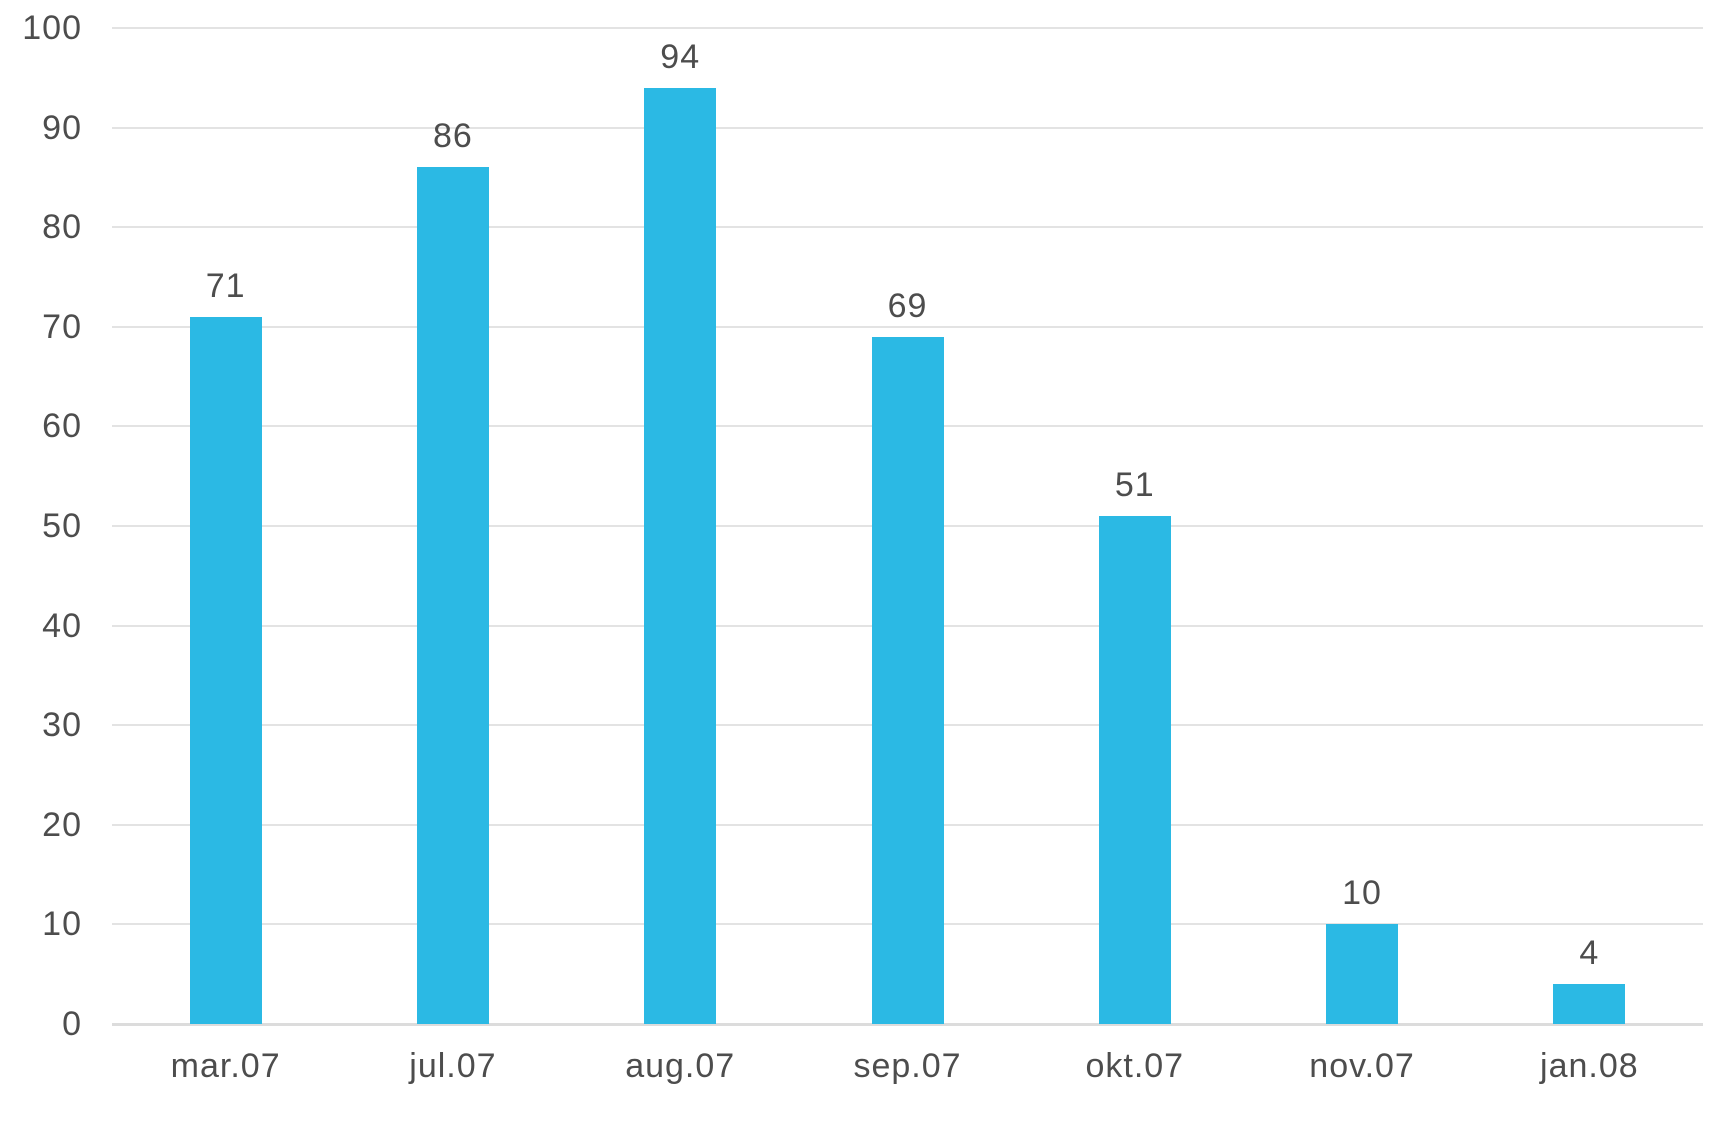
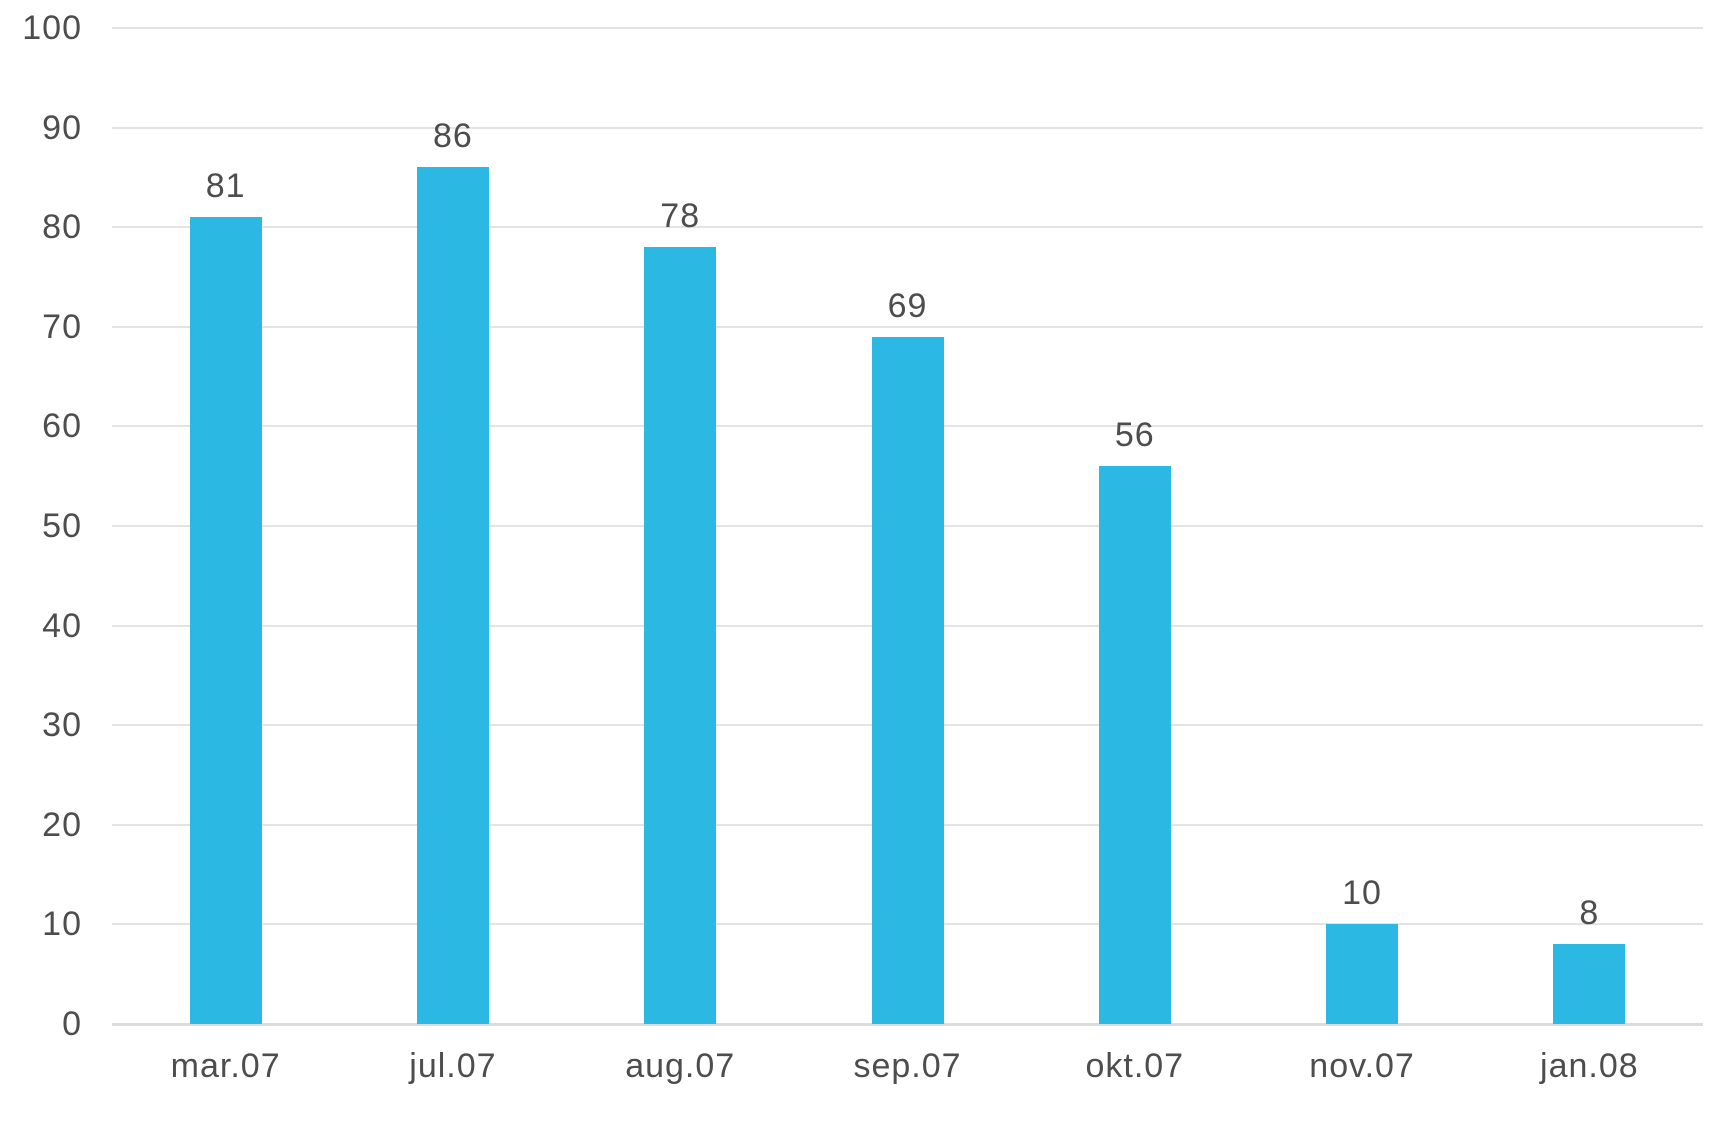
mar.07: 71 -> 81
aug.07: 94 -> 78
okt.07: 51 -> 56
jan.08: 4 -> 8
